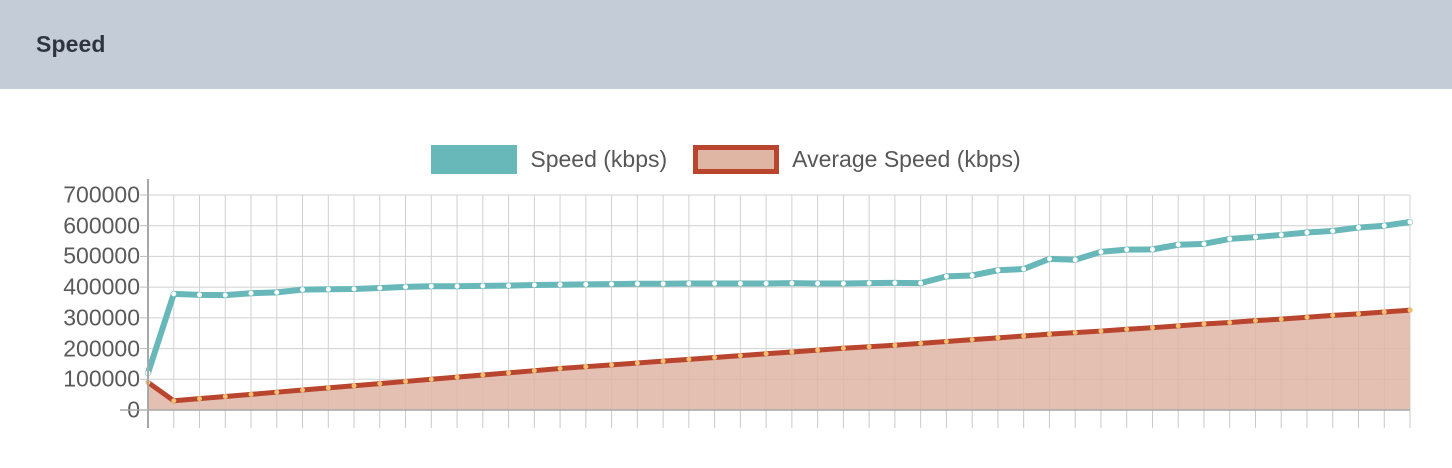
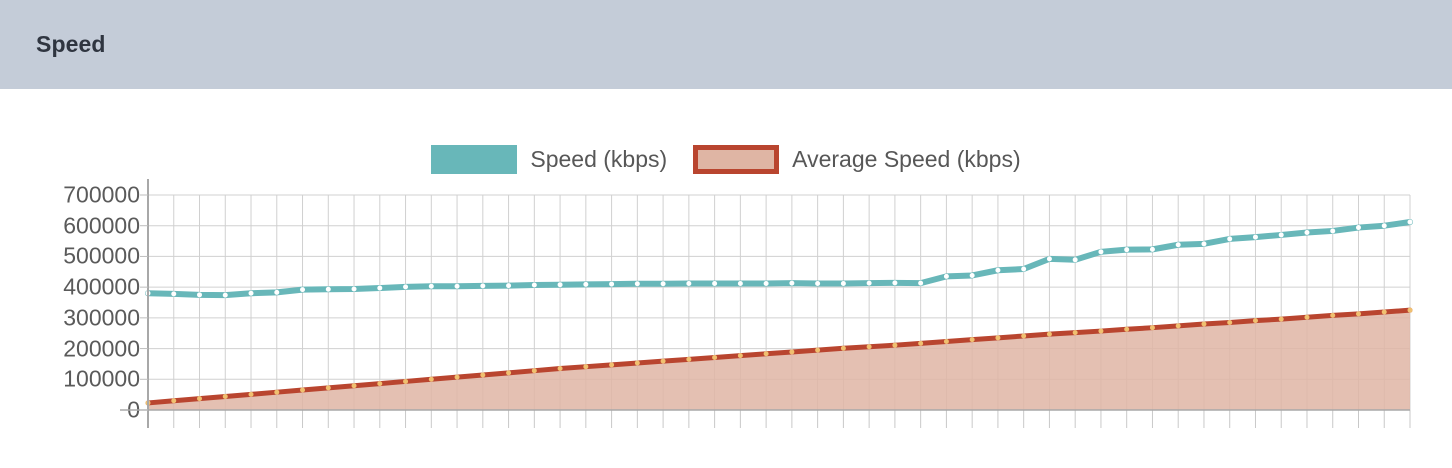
Speed (kbps)/0: 120000 -> 380000
Average Speed (kbps)/0: 90000 -> 20000
